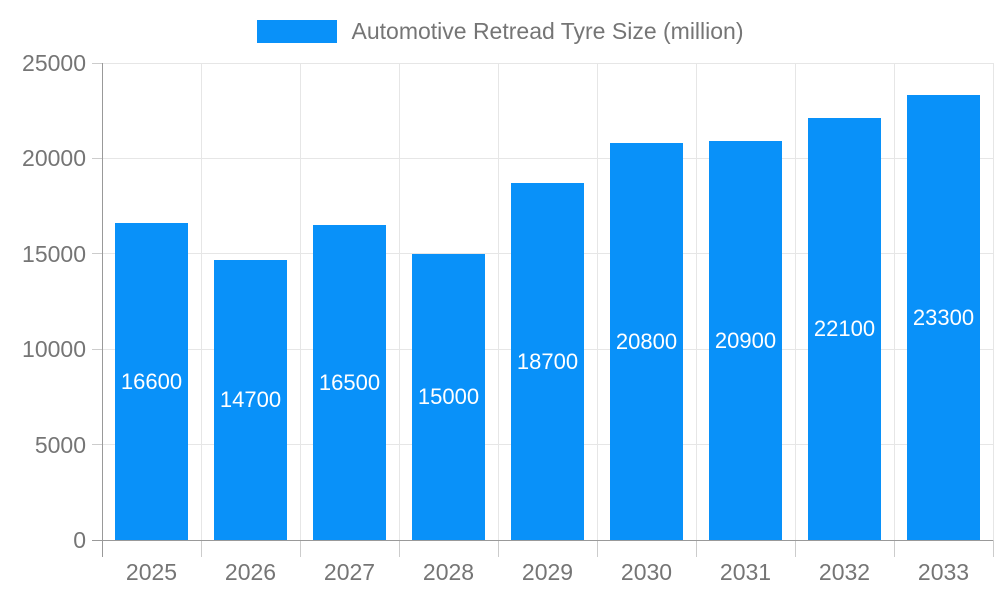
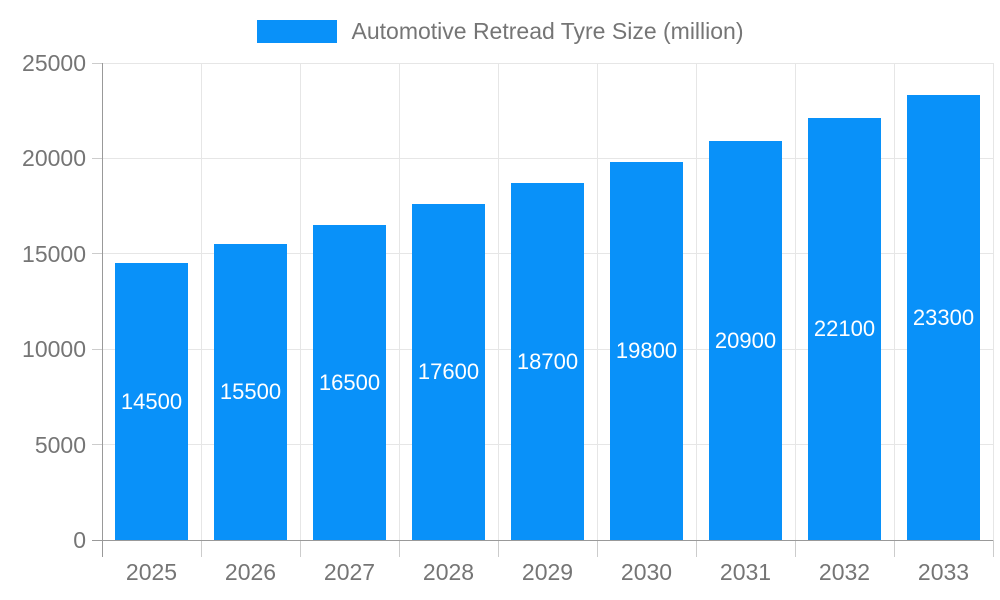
2025: 16600 -> 14500
2026: 14700 -> 15500
2028: 15000 -> 17600
2030: 20800 -> 19800
